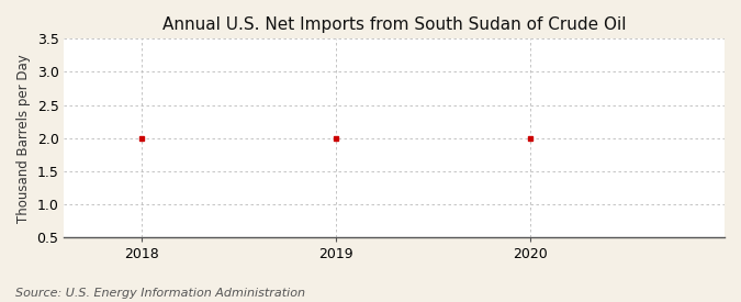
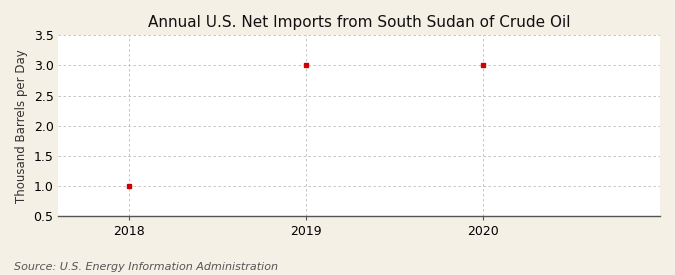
2018: 2 -> 1
2019: 2 -> 3
2020: 2 -> 3
